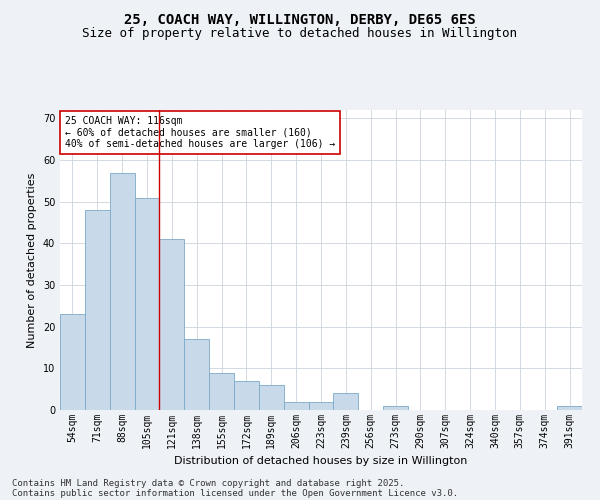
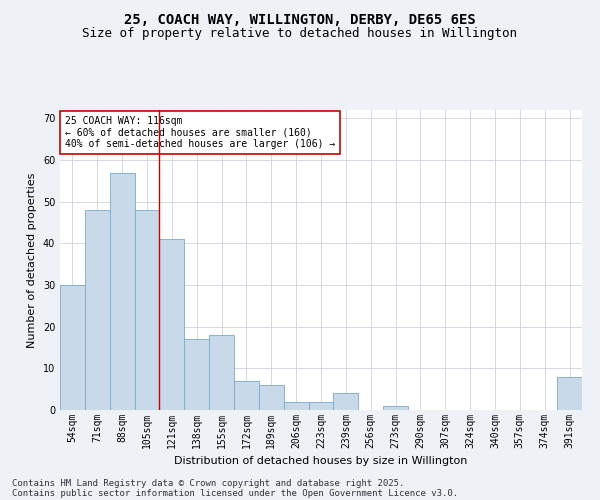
54sqm: 23 -> 30
105sqm: 51 -> 48
155sqm: 9 -> 18
391sqm: 1 -> 8
